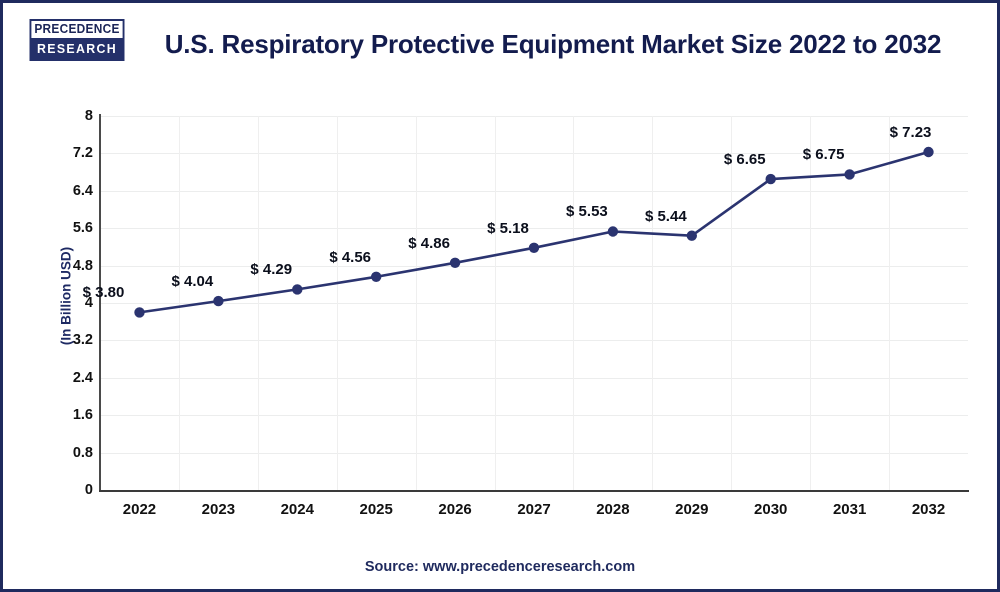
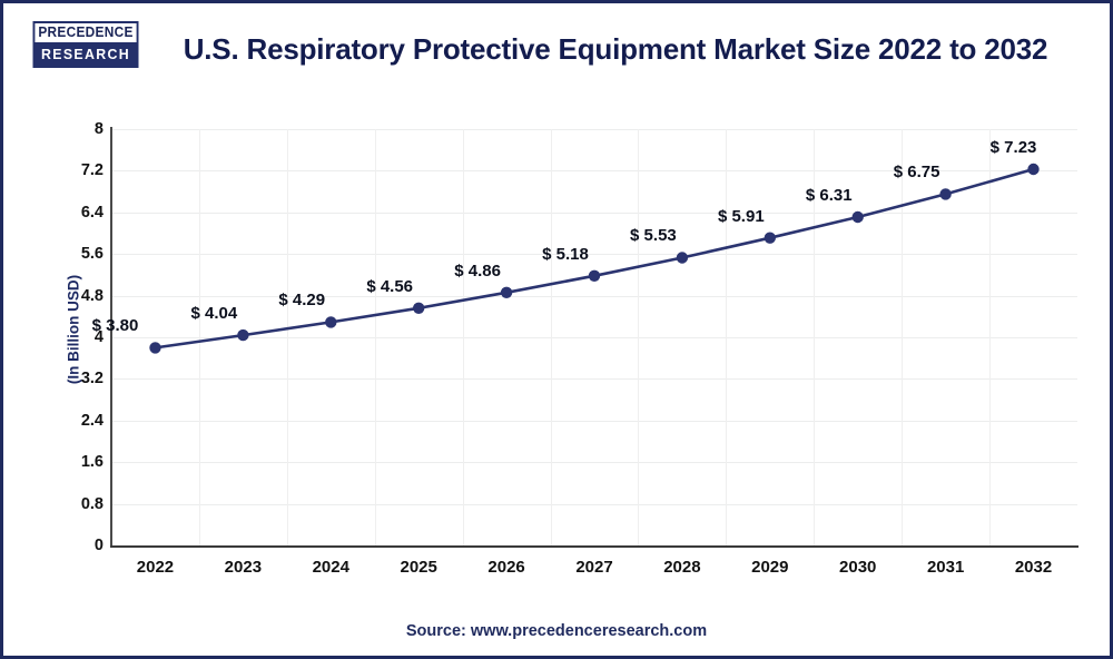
2029: 5.44 -> 5.91
2030: 6.65 -> 6.31
